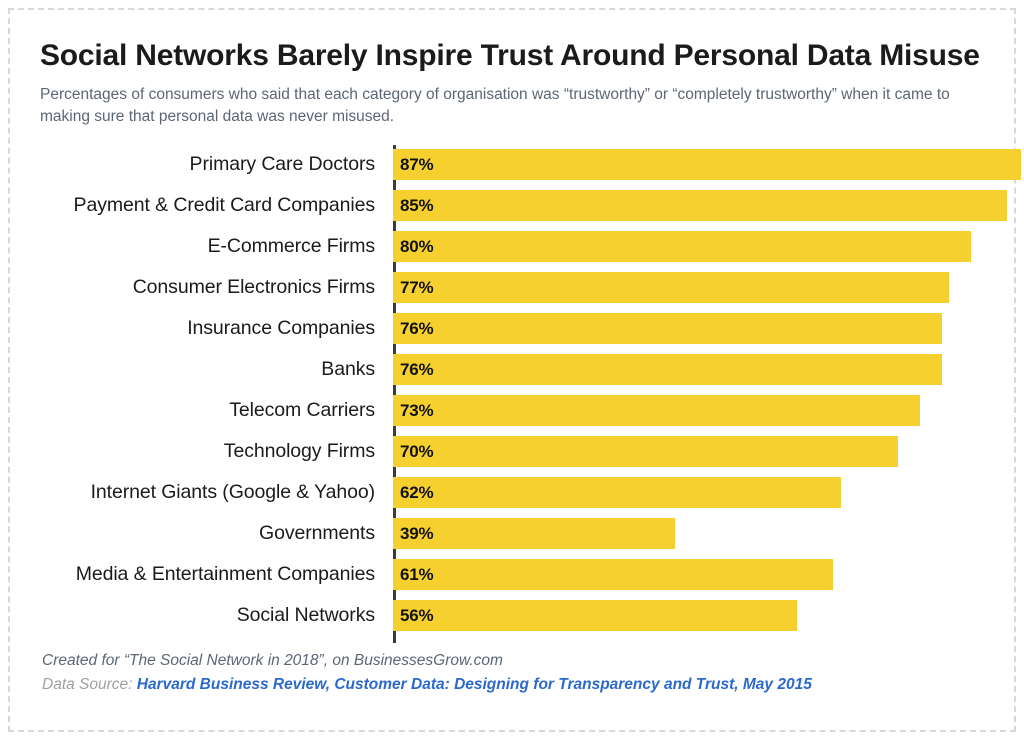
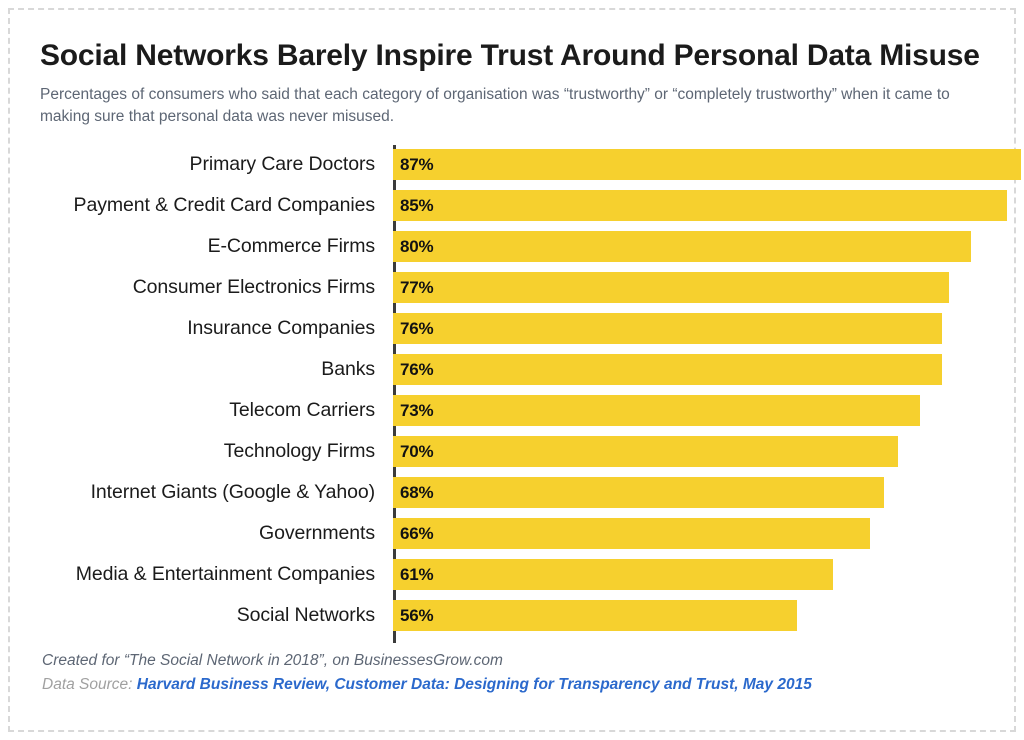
Internet Giants (Google & Yahoo): 62% -> 68%
Governments: 39% -> 66%
